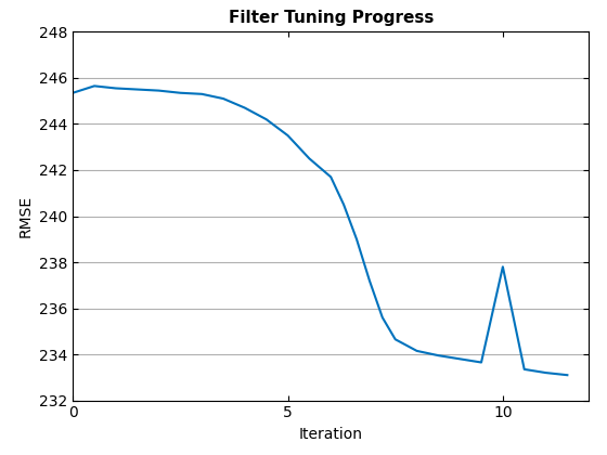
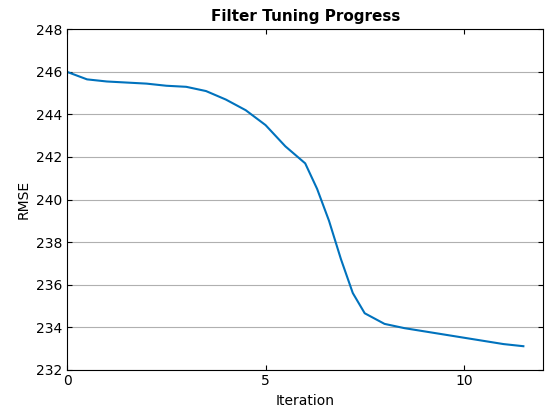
0: 245.35 -> 246.00
10: 237.80 -> 233.50
